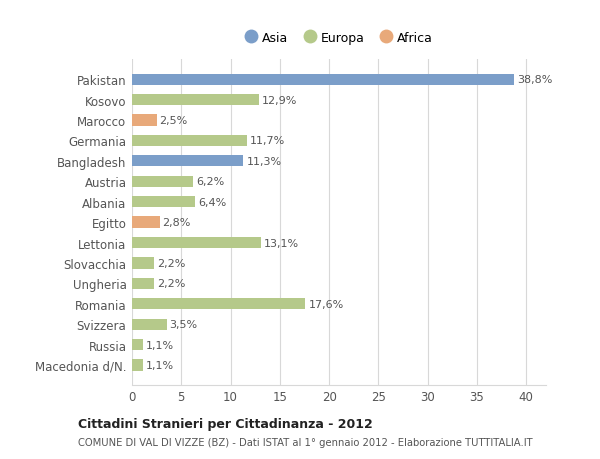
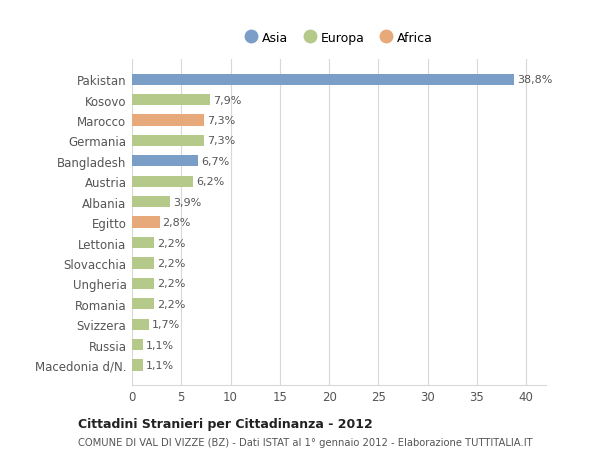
Kosovo: 12,9% -> 7,9%
Marocco: 2,5% -> 7,3%
Germania: 11,7% -> 7,3%
Bangladesh: 11,3% -> 6,7%
Albania: 6,4% -> 3,9%
Lettonia: 13,1% -> 2,2%
Romania: 17,6% -> 2,2%
Svizzera: 3,5% -> 1,7%
